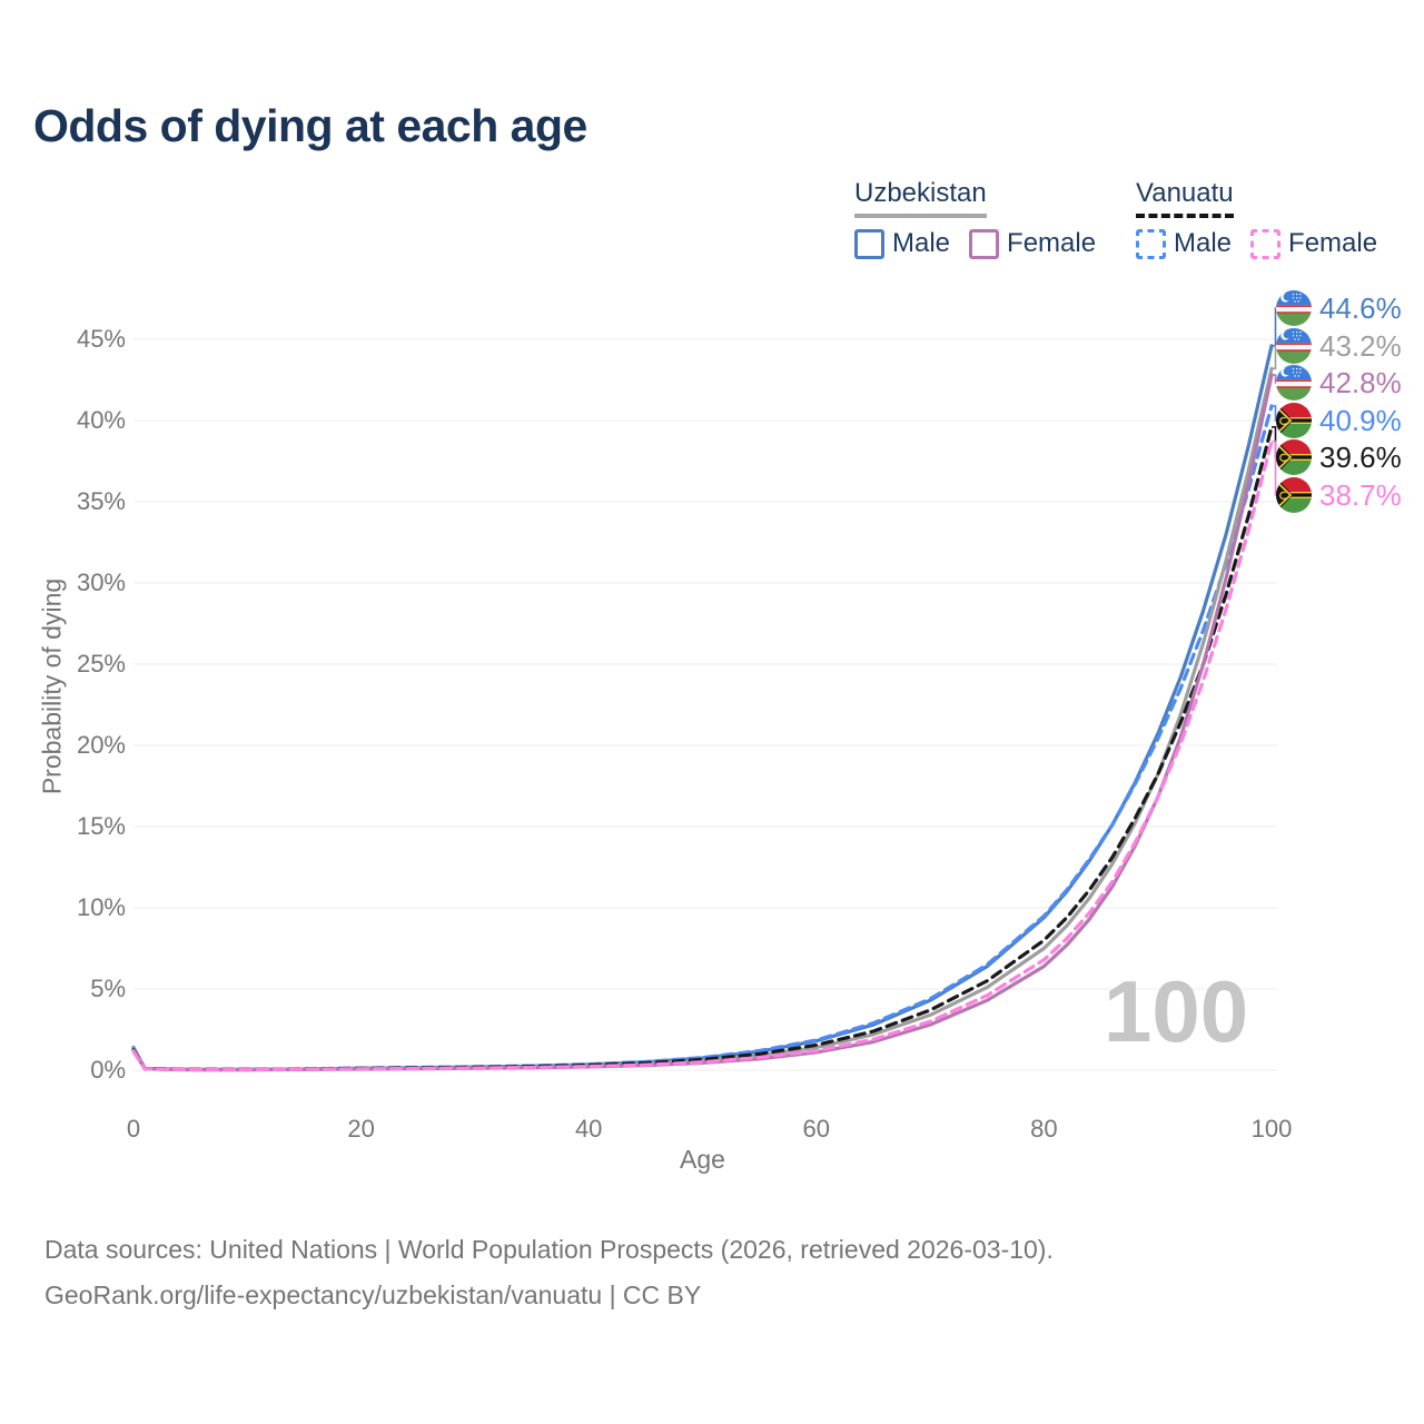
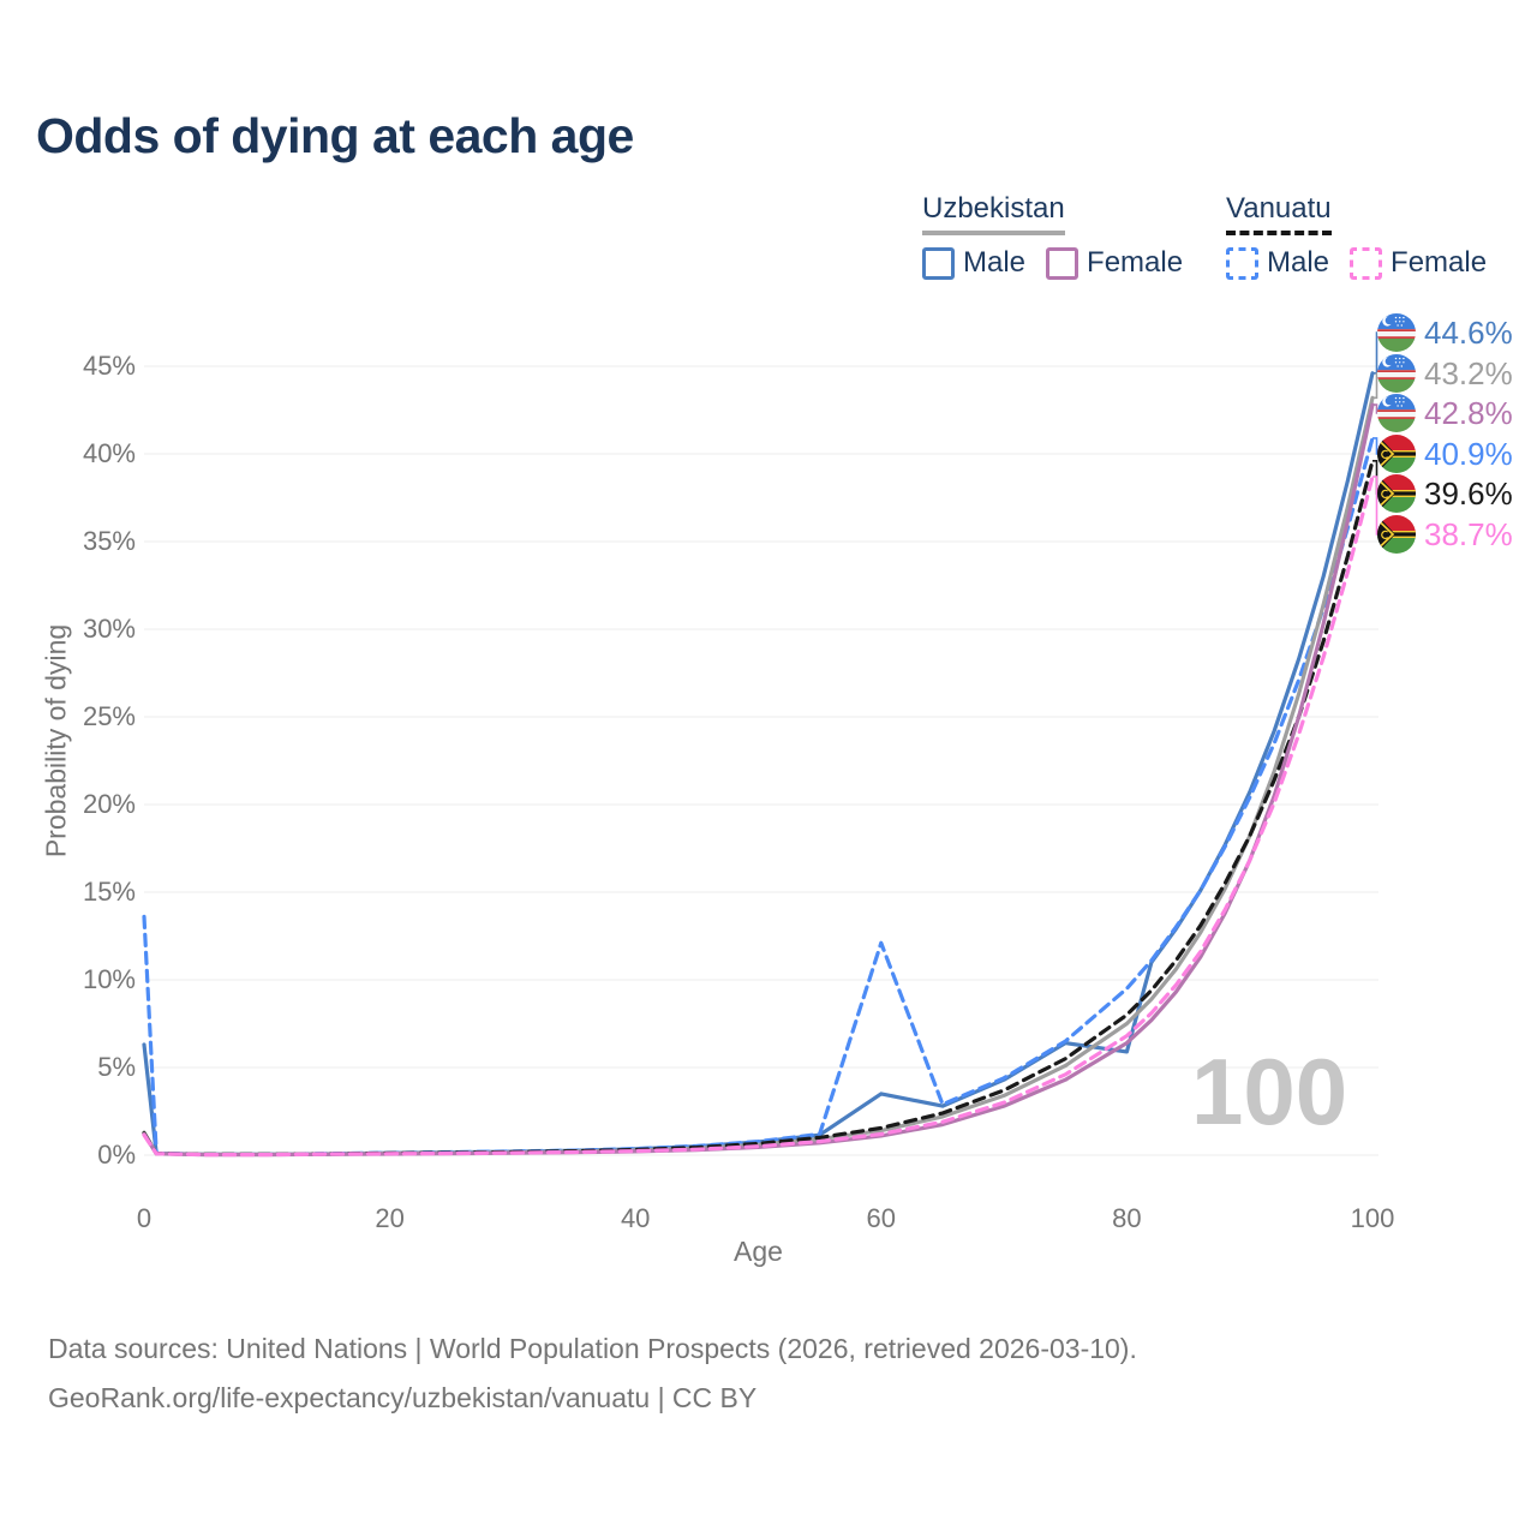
Uzbekistan Male/0: 1.4% -> 6.3%
Vanuatu Male/0: 1.3% -> 13.6%
Uzbekistan Male/60: 1.8% -> 3.5%
Vanuatu Male/60: 1.9% -> 12.1%
Uzbekistan Male/80: 9.4% -> 5.9%
